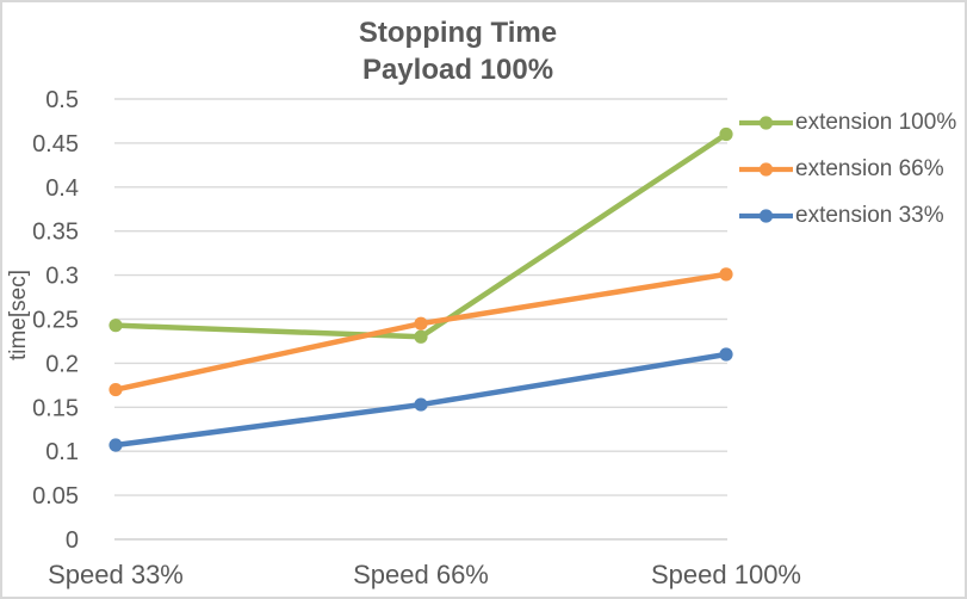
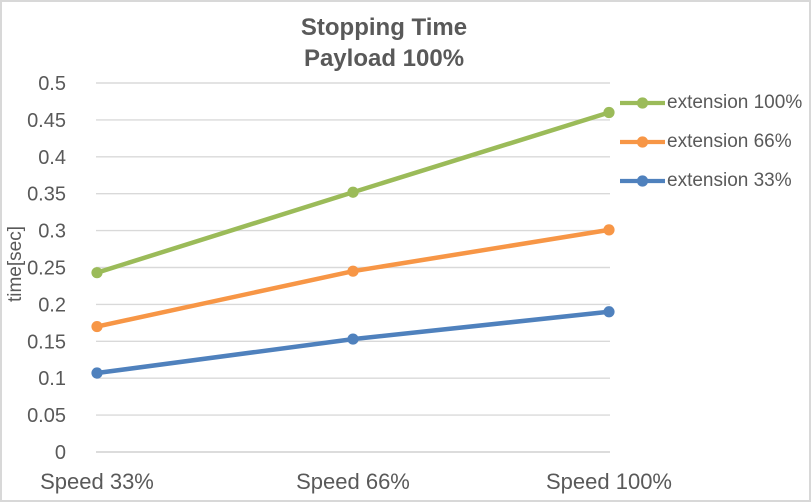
extension 100%/Speed 66%: 0.23 -> 0.35
extension 33%/Speed 100%: 0.21 -> 0.19
